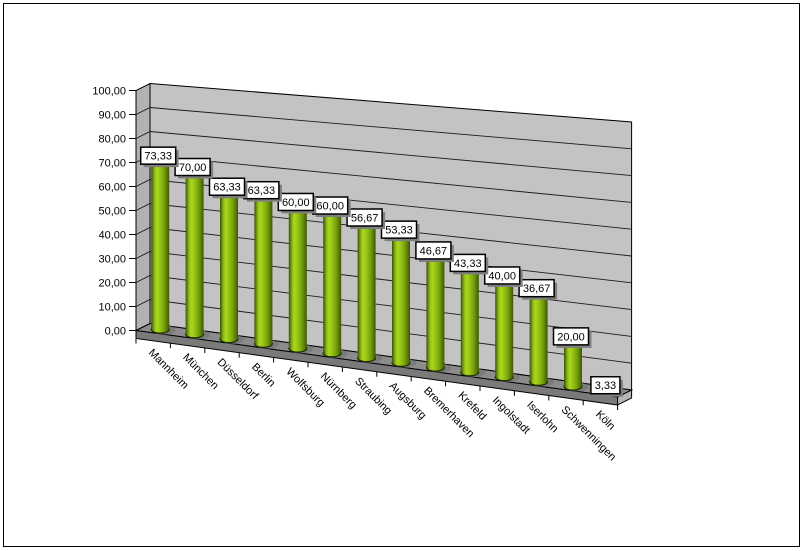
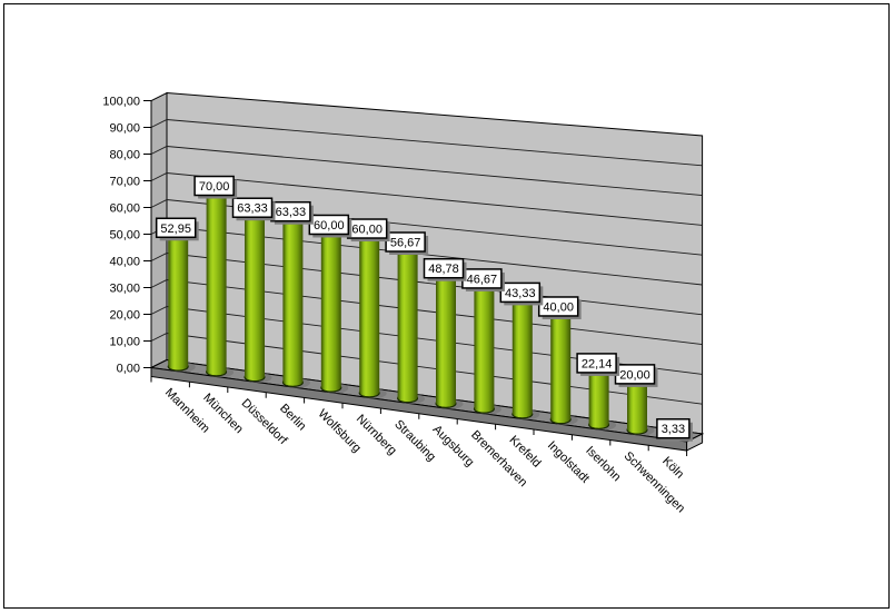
Mannheim: 73,33 -> 52,95
Augsburg: 53,33 -> 48,78
Iserlohn: 36,67 -> 22,14
